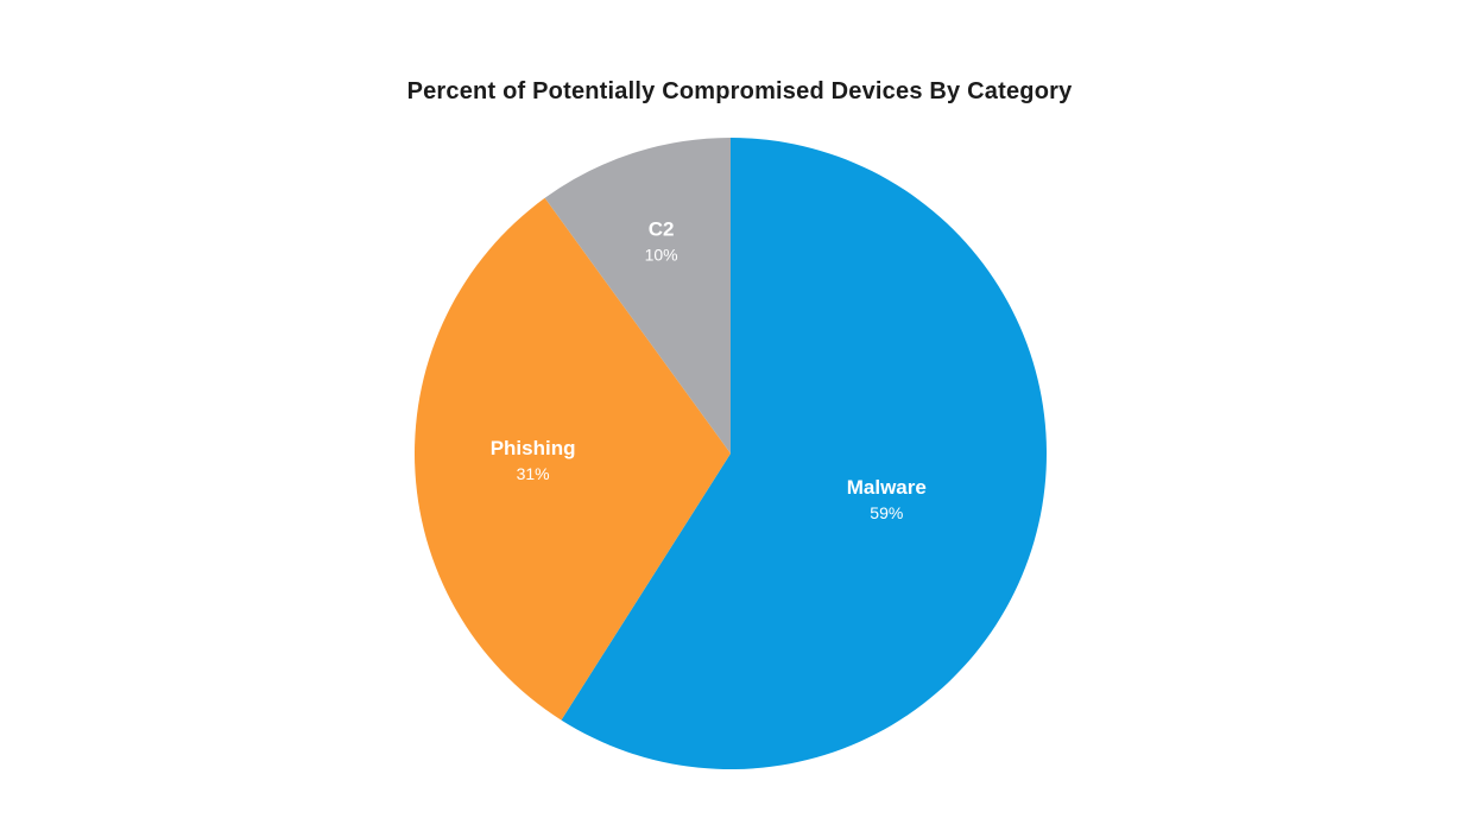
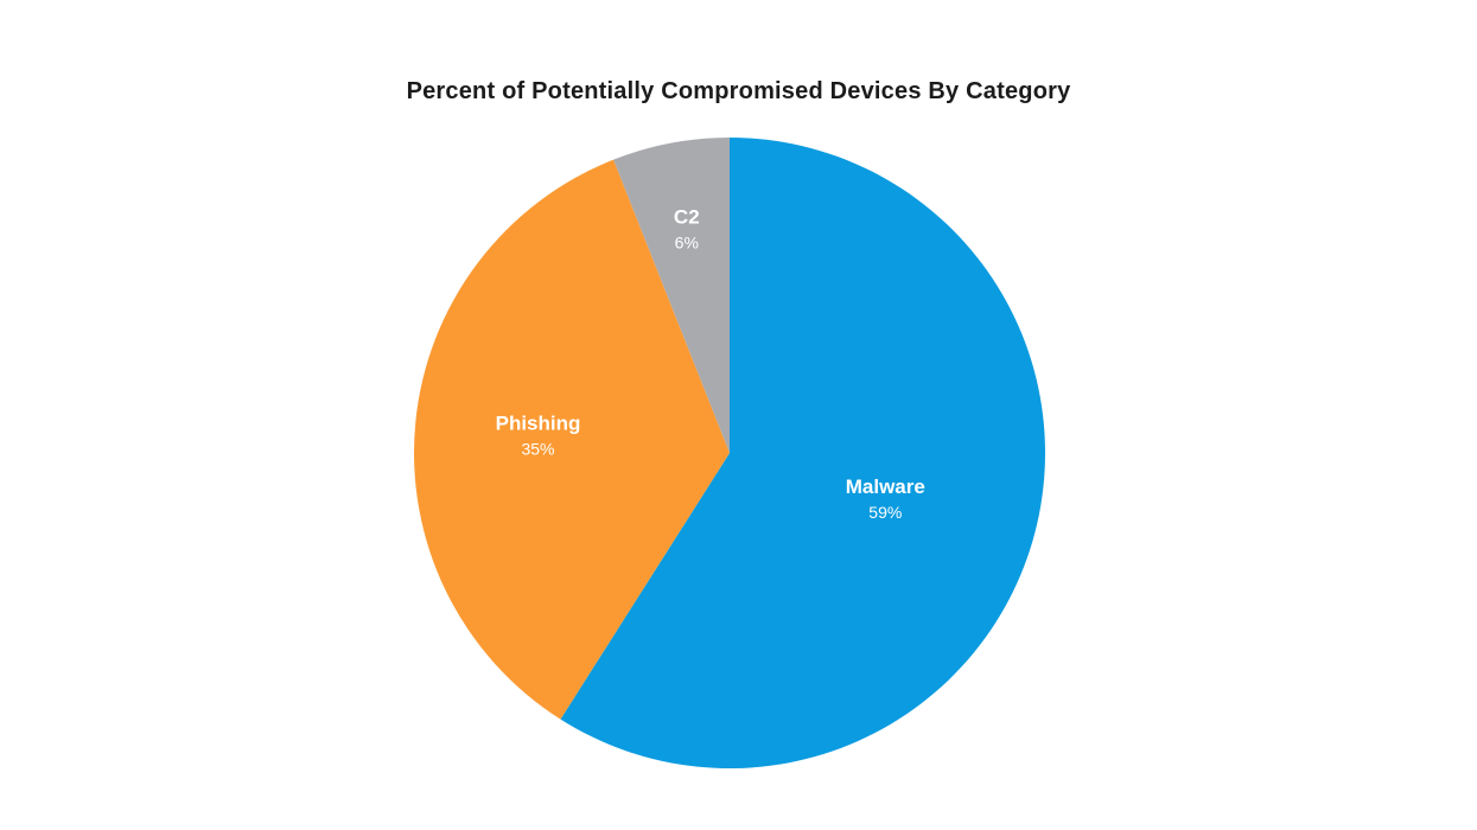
Phishing: 31% -> 35%
C2: 10% -> 6%
